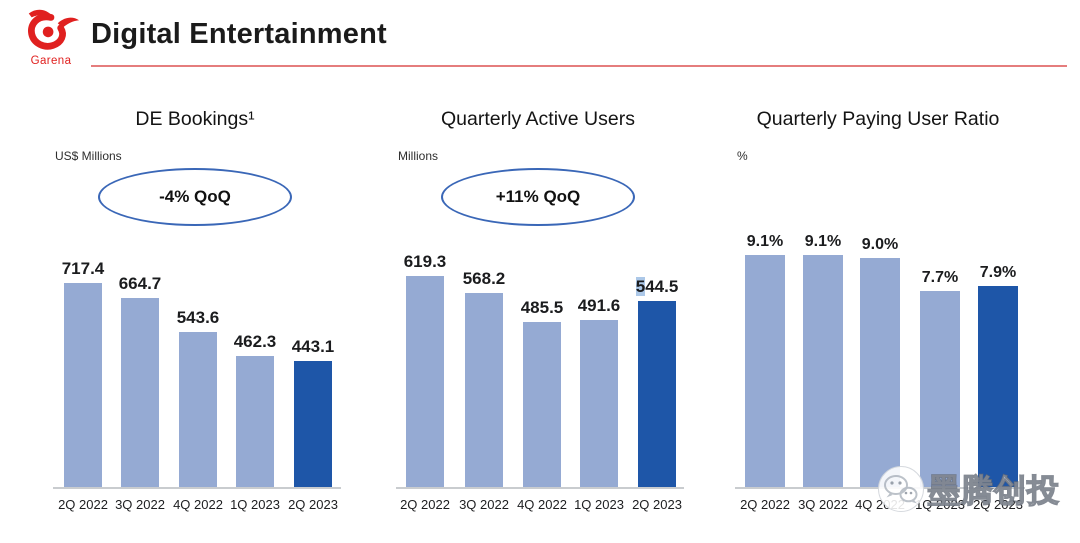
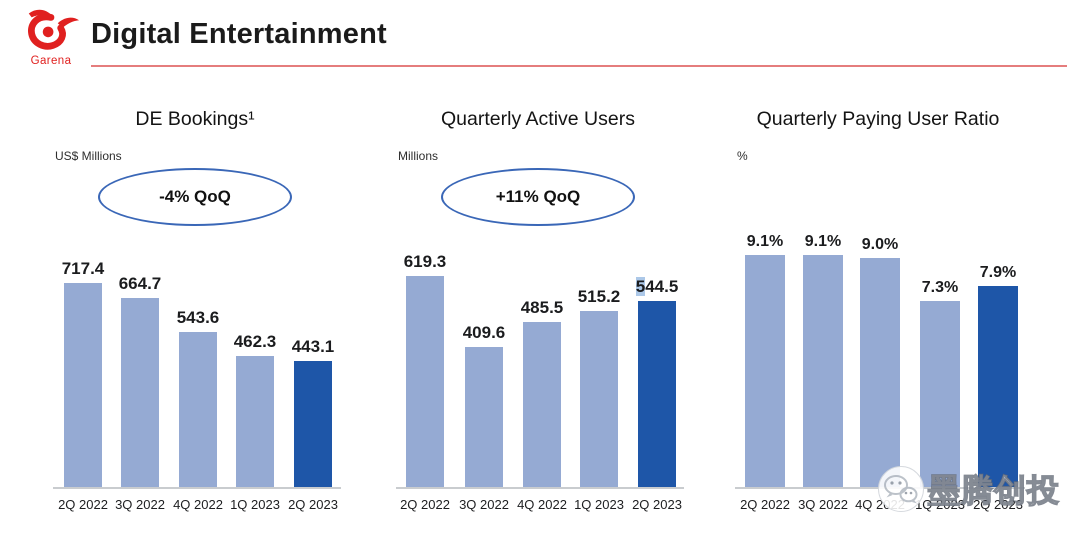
Quarterly Active Users/3Q 2022: 568.2 -> 409.6
Quarterly Active Users/1Q 2023: 491.6 -> 515.2
Quarterly Paying User Ratio/1Q 2023: 7.7% -> 7.3%
